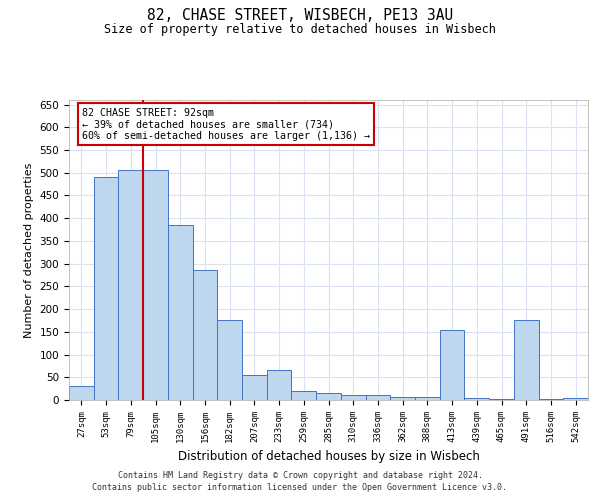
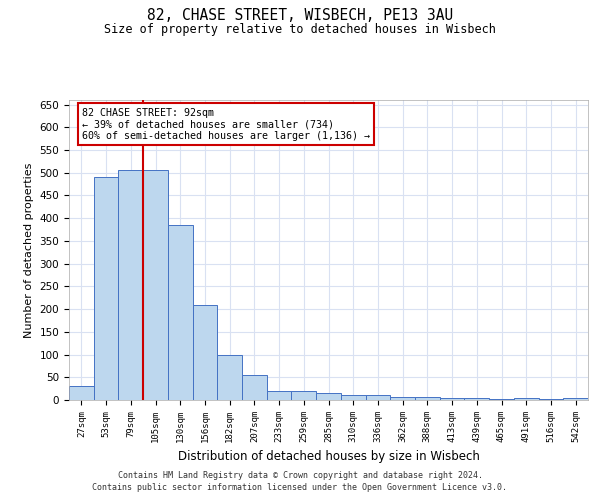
156sqm: 285 -> 210
182sqm: 175 -> 100
233sqm: 65 -> 20
413sqm: 155 -> 5
491sqm: 175 -> 5
